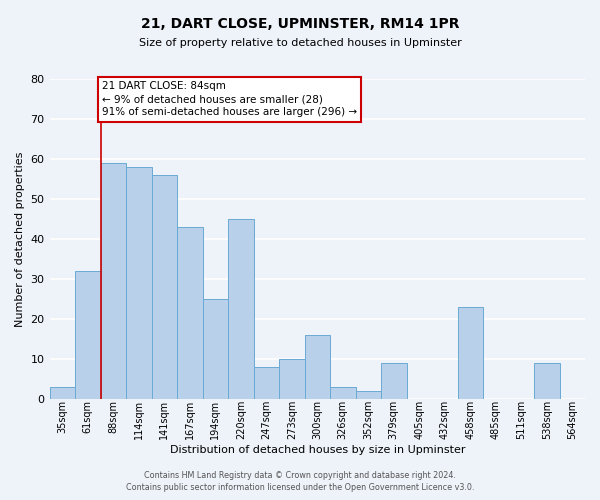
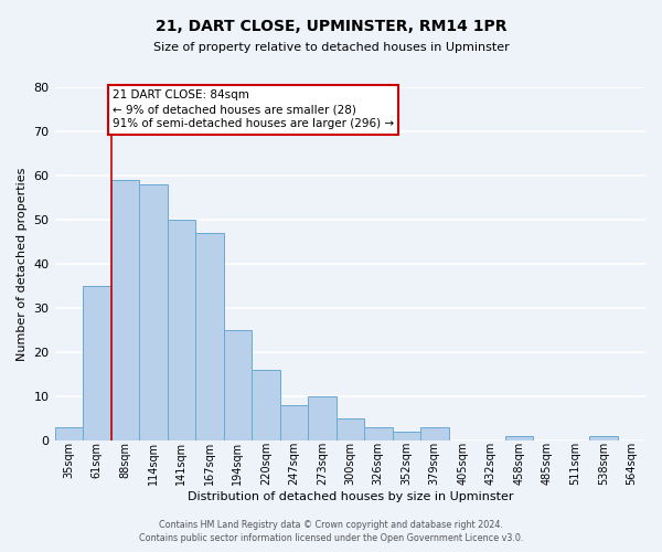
61sqm: 32 -> 35
141sqm: 56 -> 50
167sqm: 43 -> 47
220sqm: 45 -> 16
300sqm: 16 -> 5
379sqm: 9 -> 3
458sqm: 23 -> 1
538sqm: 9 -> 1
